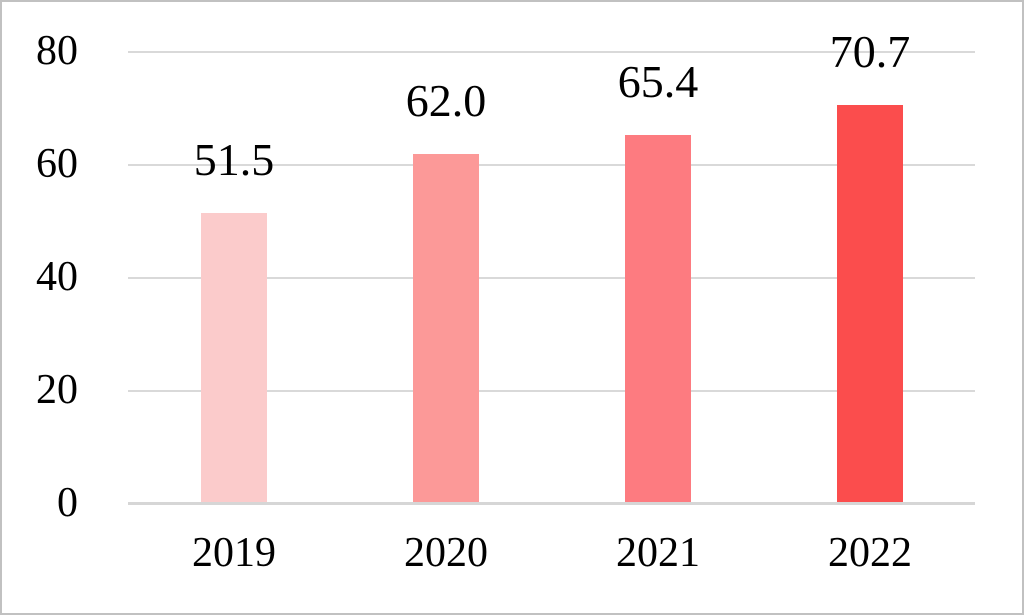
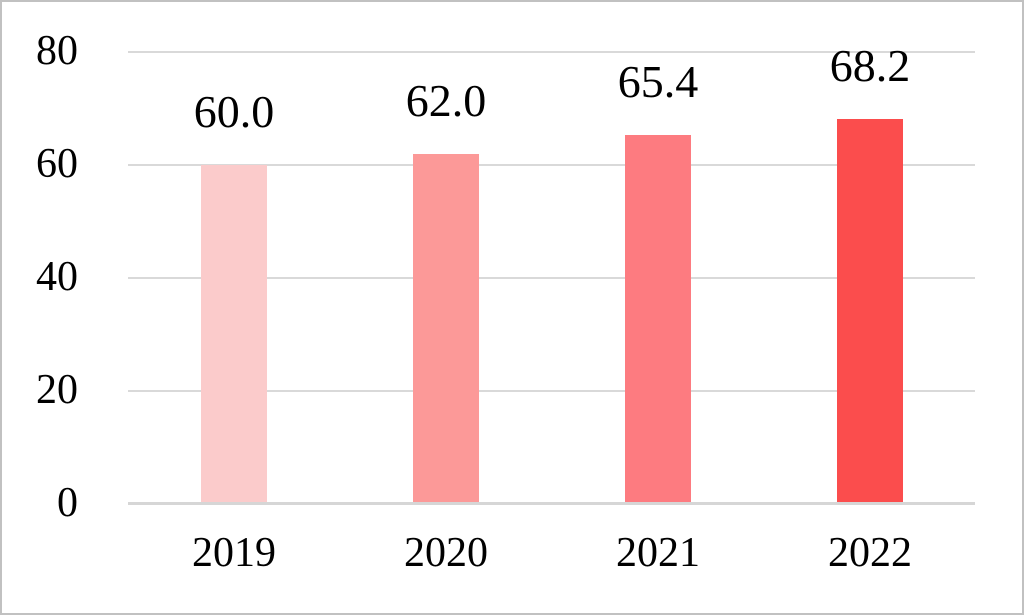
2019: 51.5 -> 60.0
2022: 70.7 -> 68.2
